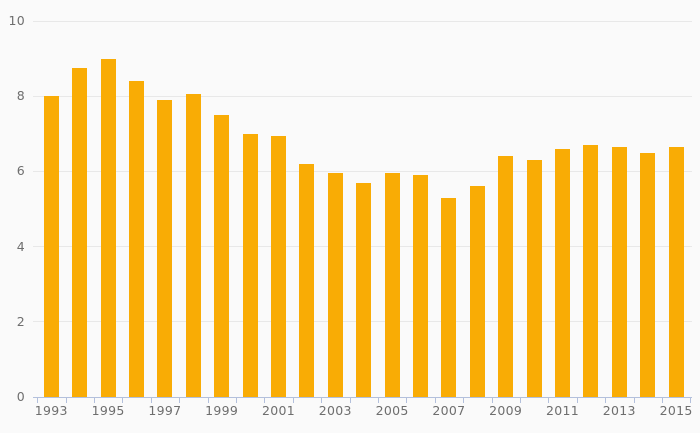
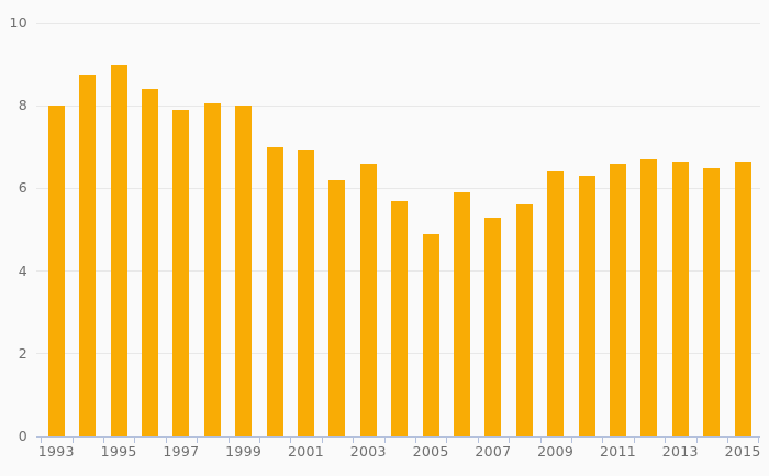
1999: 7.5 -> 8.0
2003: 6.0 -> 6.6
2005: 6.0 -> 4.9
